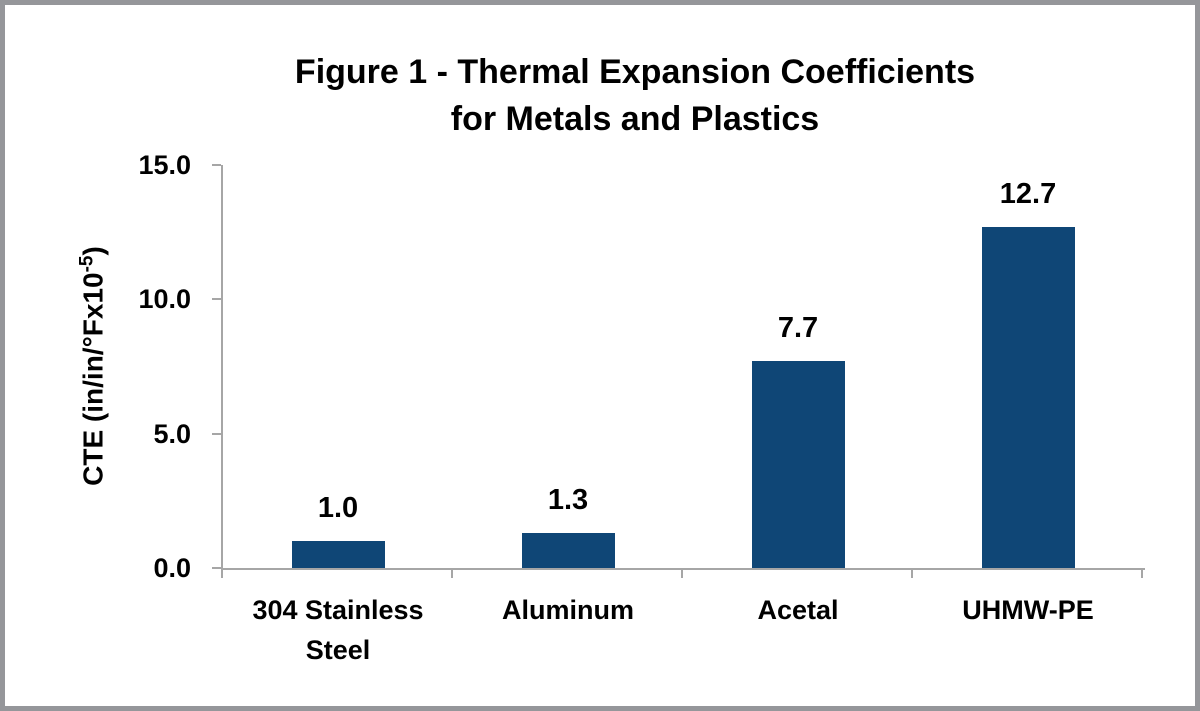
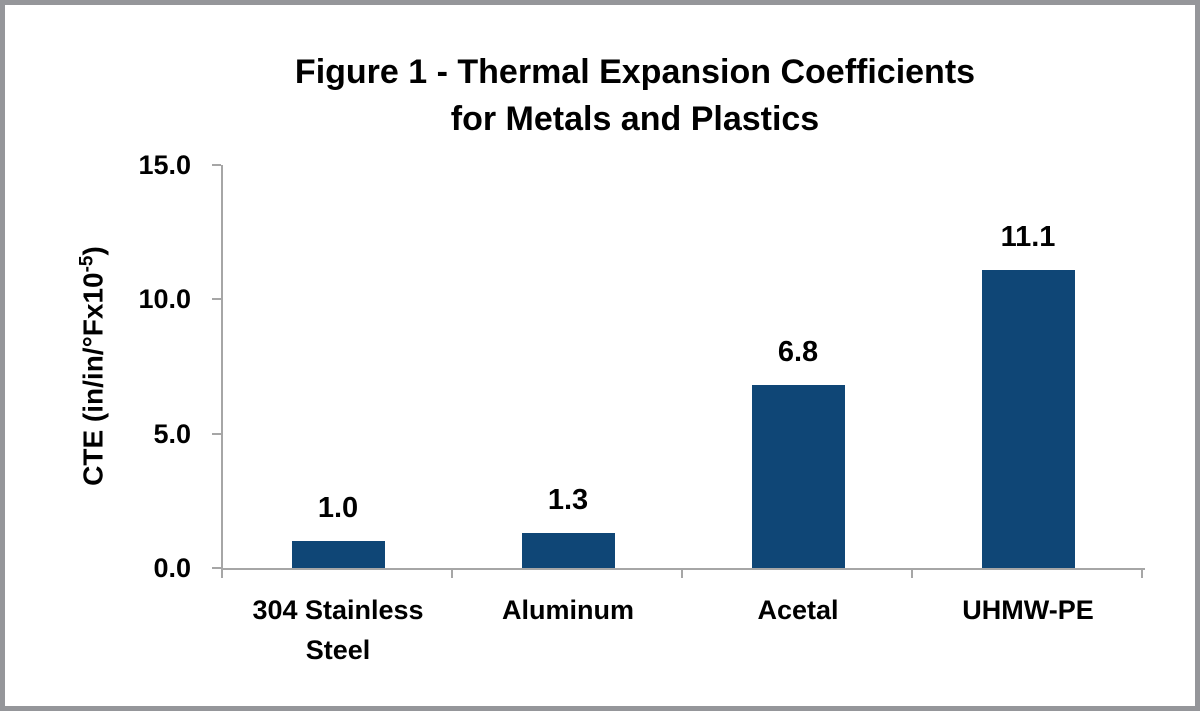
Acetal: 7.7 -> 6.8
UHMW-PE: 12.7 -> 11.1
